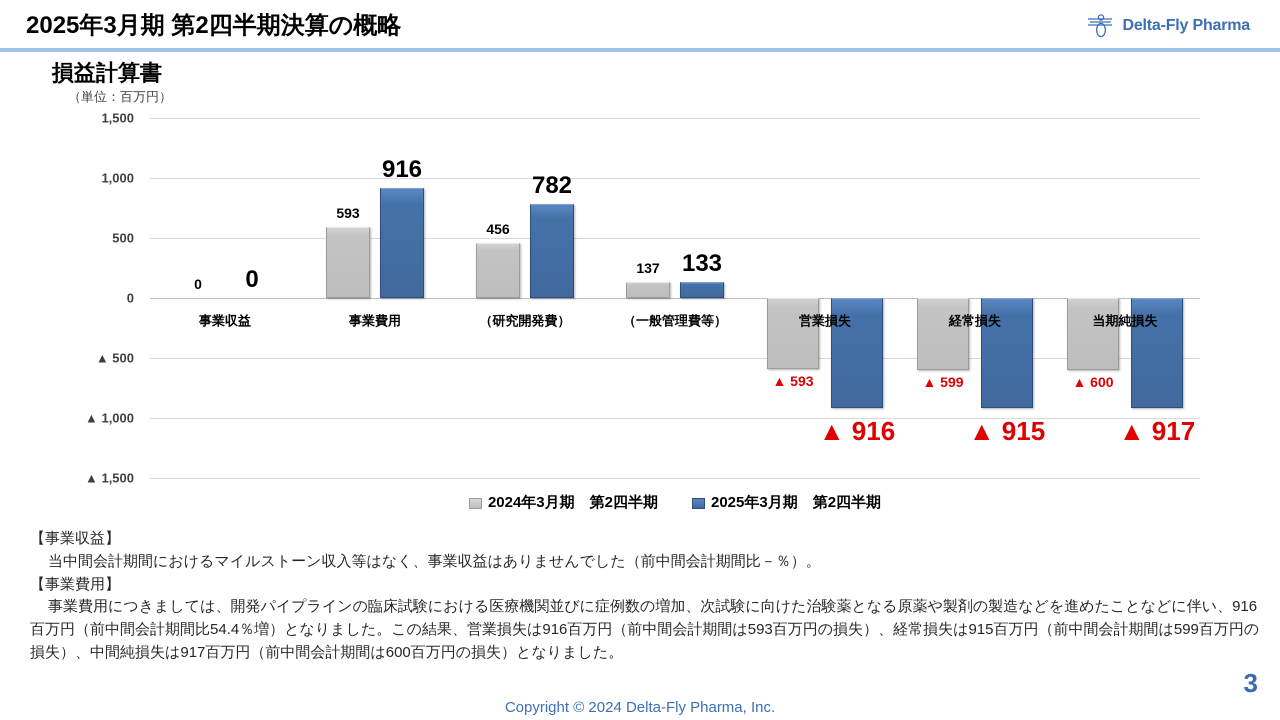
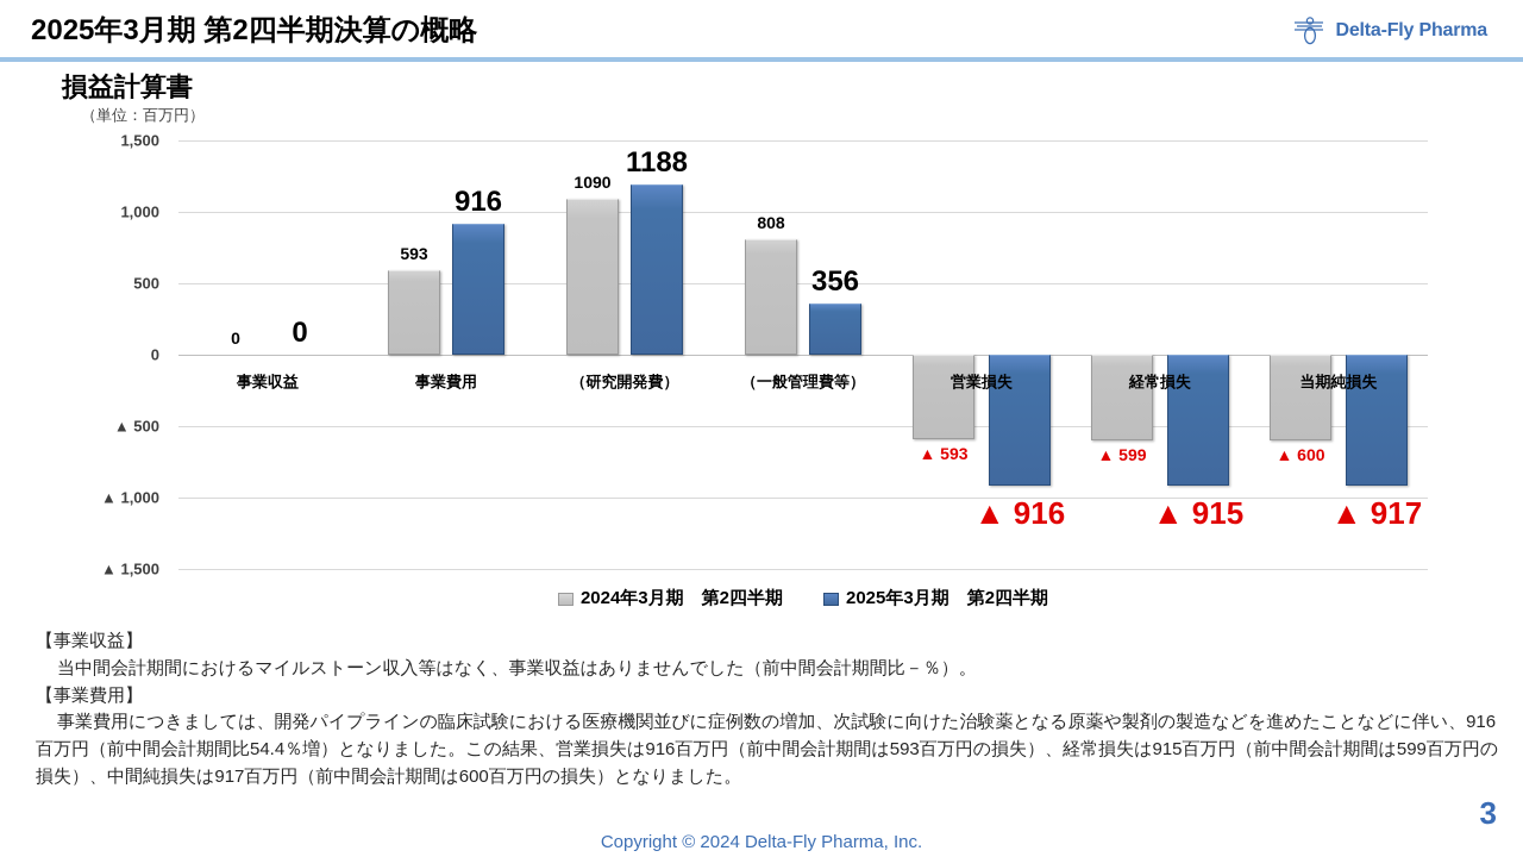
2024年3月期 第2四半期/（研究開発費）: 456 -> 1090
2025年3月期 第2四半期/（研究開発費）: 782 -> 1188
2024年3月期 第2四半期/（一般管理費等）: 137 -> 808
2025年3月期 第2四半期/（一般管理費等）: 133 -> 356
